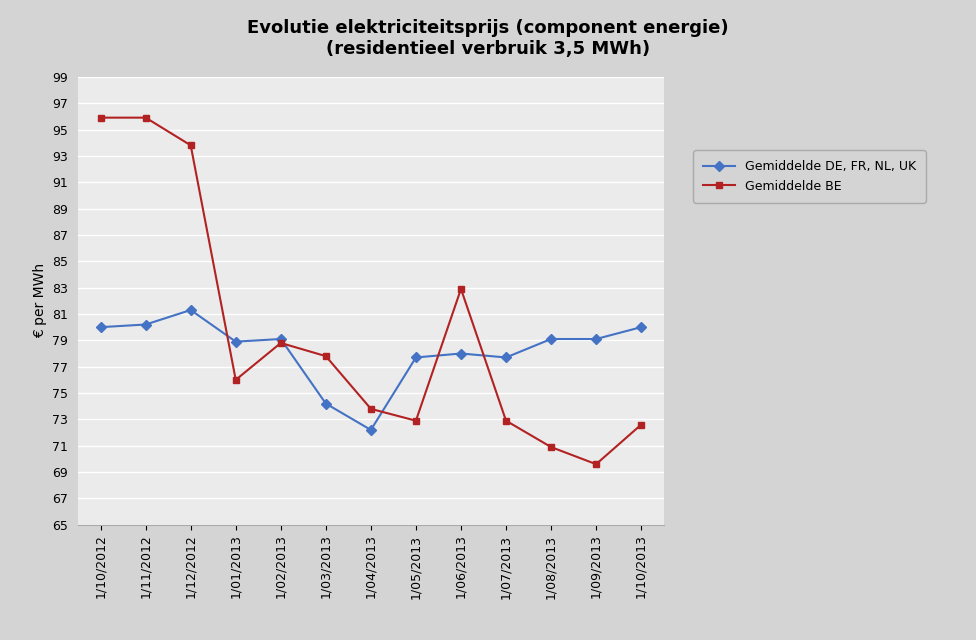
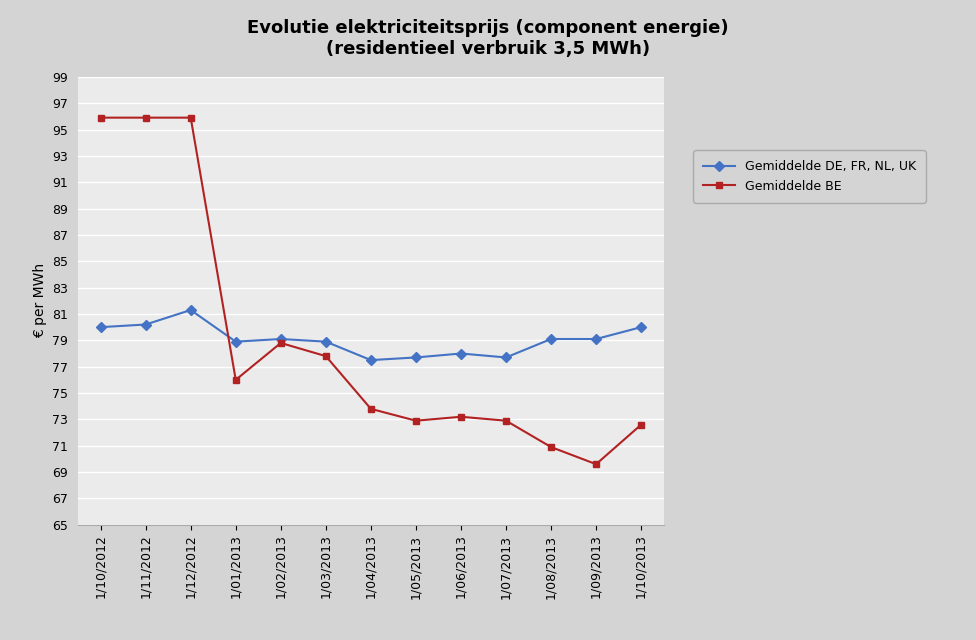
Gemiddelde BE/1/12/2012: 93.8 -> 95.9
Gemiddelde DE, FR, NL, UK/1/03/2013: 74.2 -> 78.9
Gemiddelde DE, FR, NL, UK/1/04/2013: 72.2 -> 77.5
Gemiddelde BE/1/06/2013: 82.9 -> 73.2
